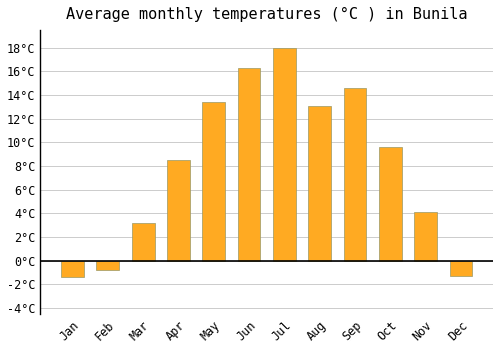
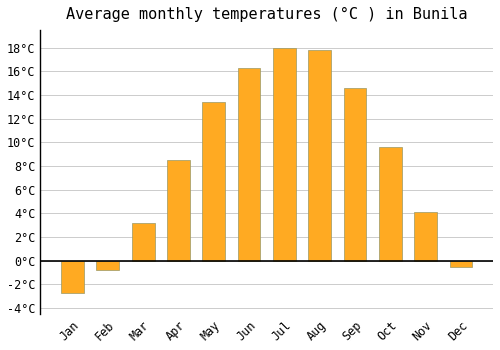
Jan: -1.4°C -> -2.7°C
Aug: 13.1°C -> 17.8°C
Dec: -1.3°C -> -0.5°C
